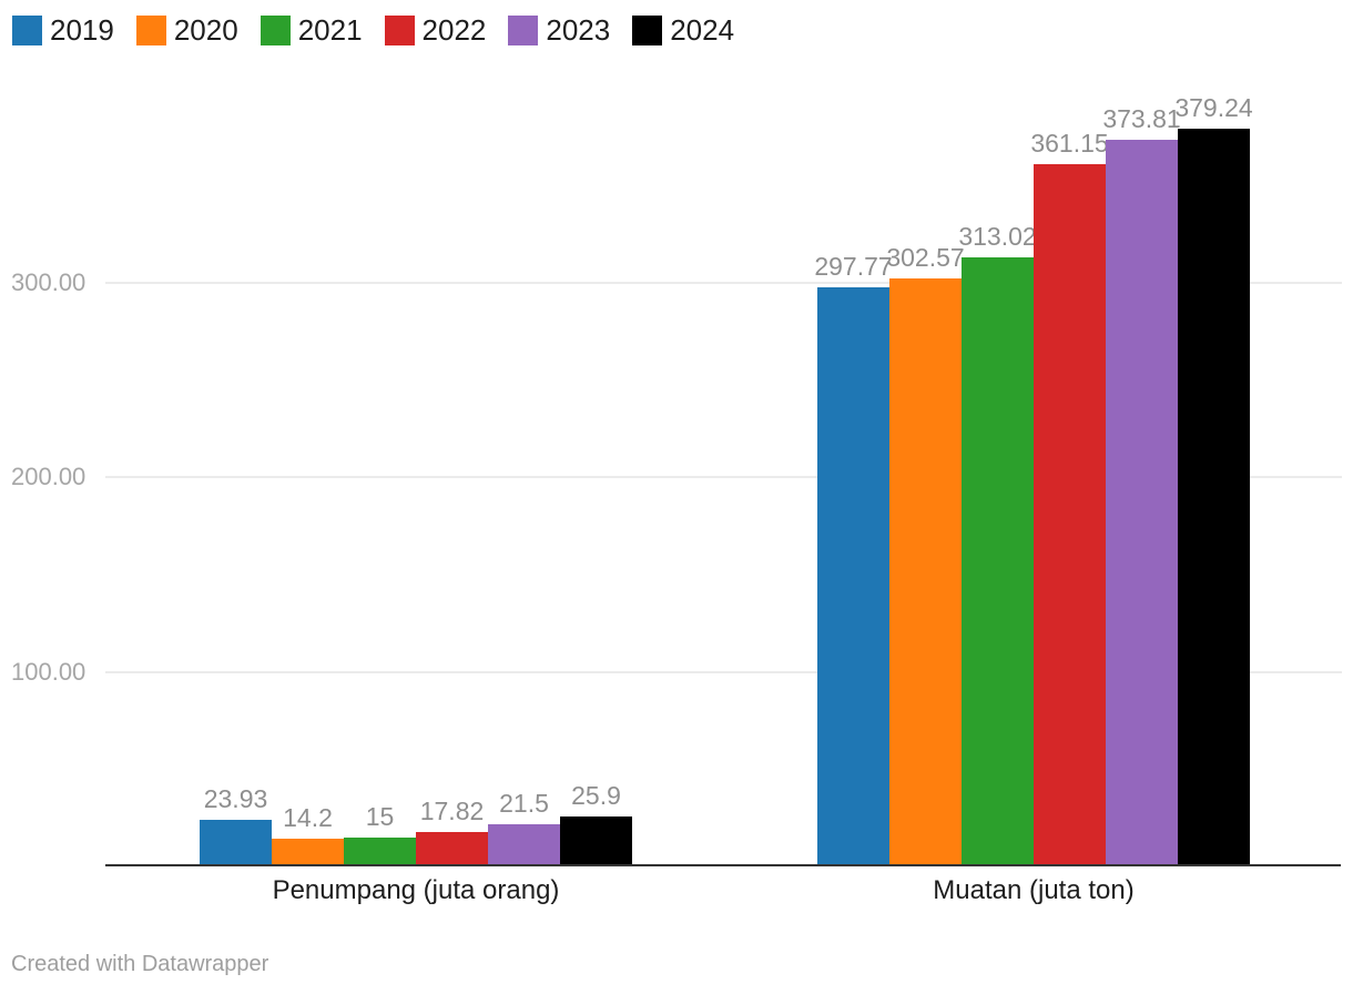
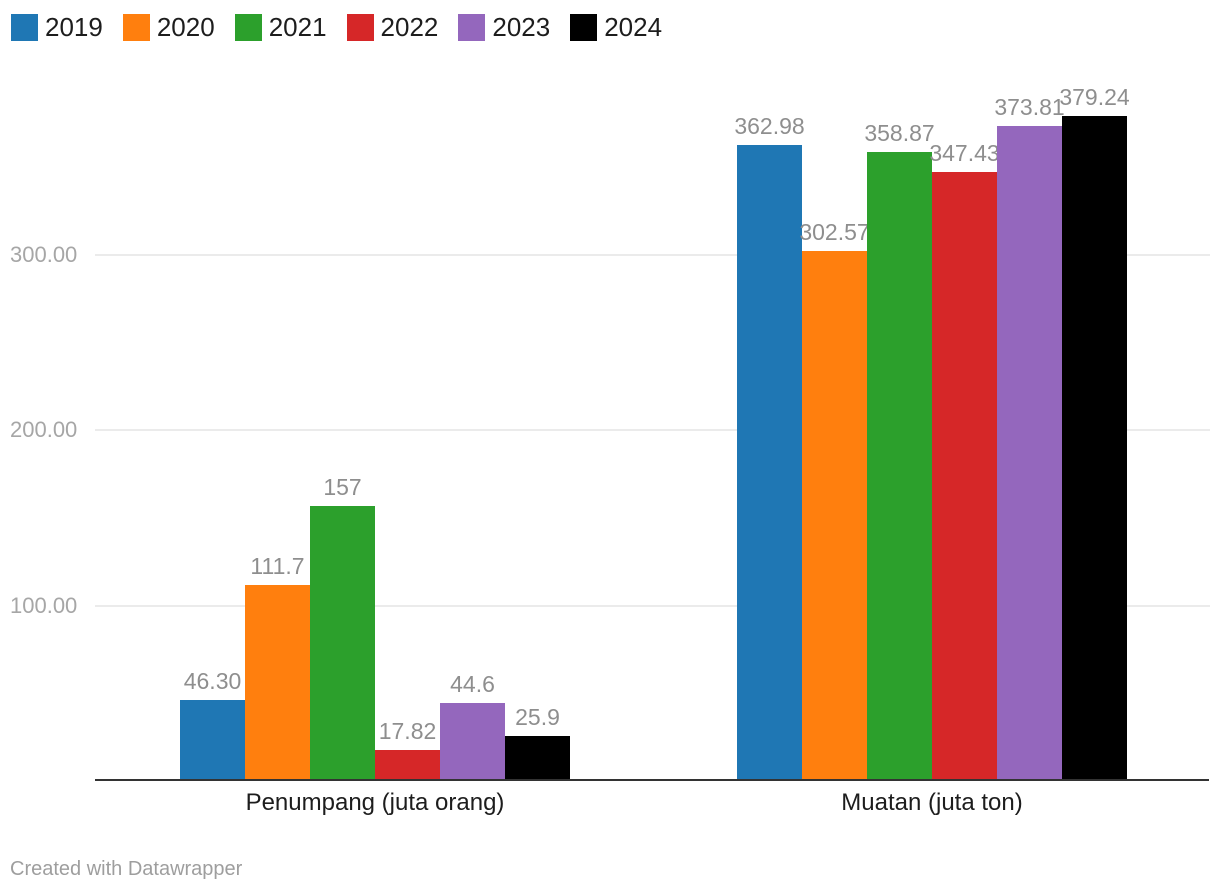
2019/Penumpang (juta orang): 23.93 -> 46.30
2020/Penumpang (juta orang): 14.2 -> 111.7
2021/Penumpang (juta orang): 15 -> 157
2023/Penumpang (juta orang): 21.5 -> 44.6
2019/Muatan (juta ton): 297.77 -> 362.98
2021/Muatan (juta ton): 313.02 -> 358.87
2022/Muatan (juta ton): 361.15 -> 347.43
